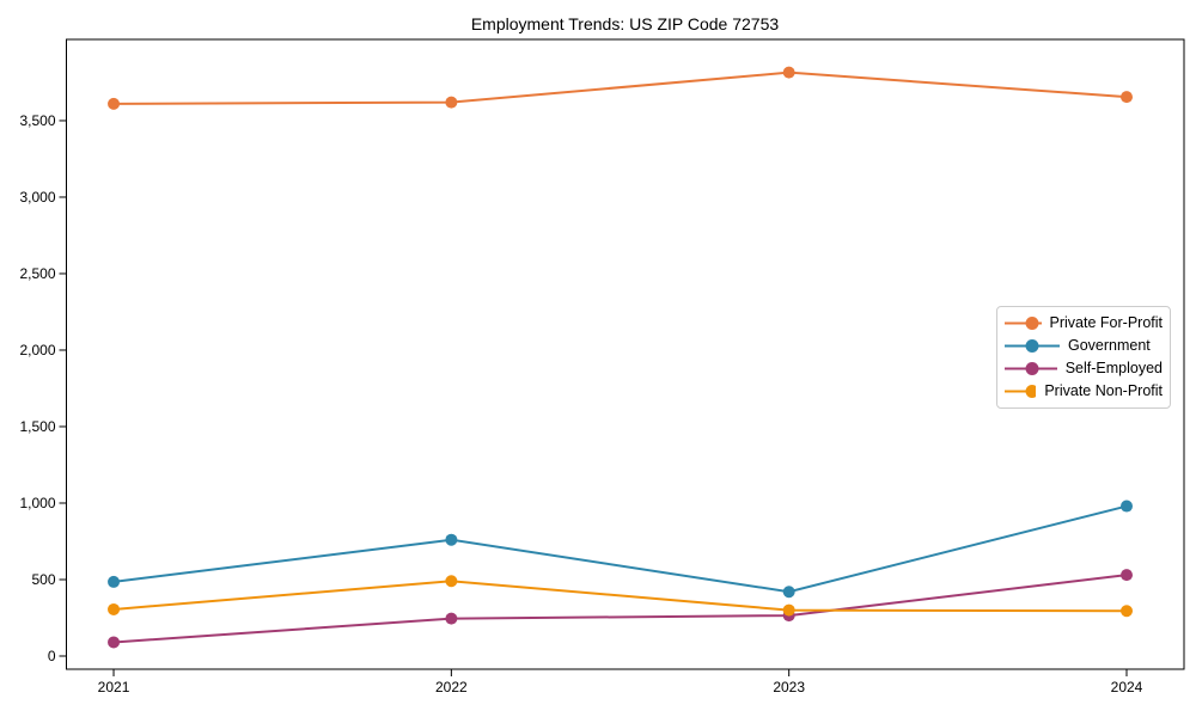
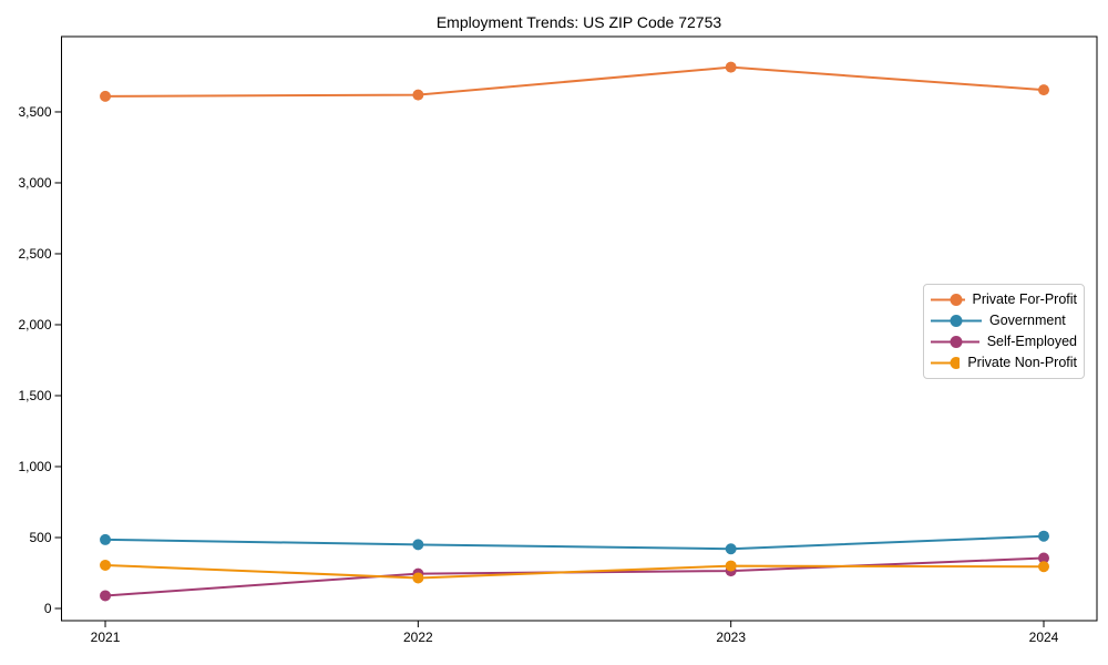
Government/2022: 760 -> 450
Private Non-Profit/2022: 490 -> 220
Government/2024: 980 -> 510
Self-Employed/2024: 530 -> 360
